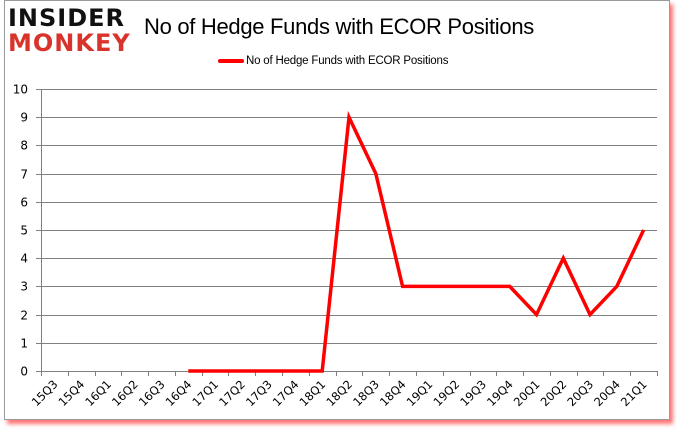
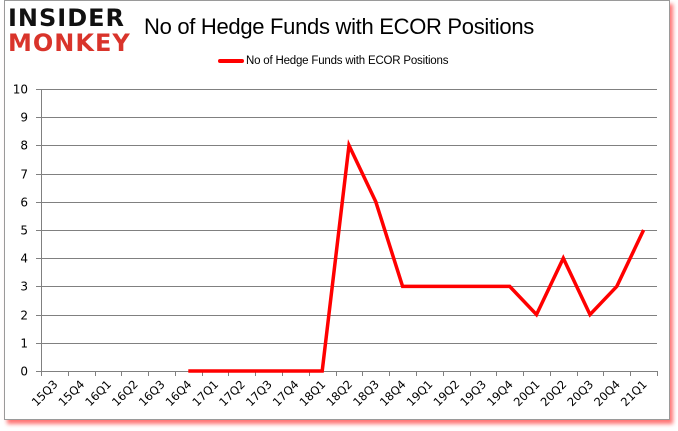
18Q2: 9 -> 8
18Q3: 7 -> 6
